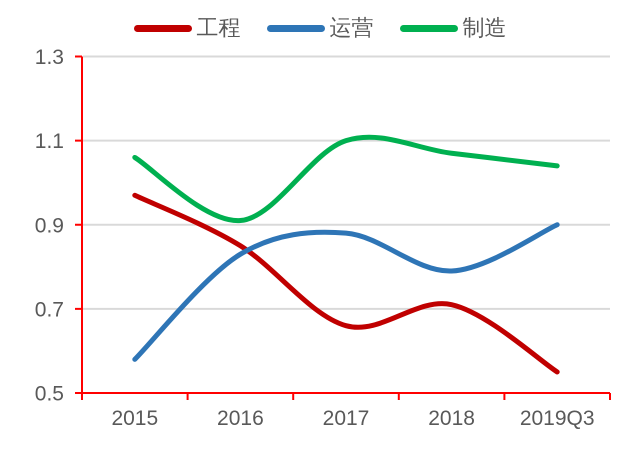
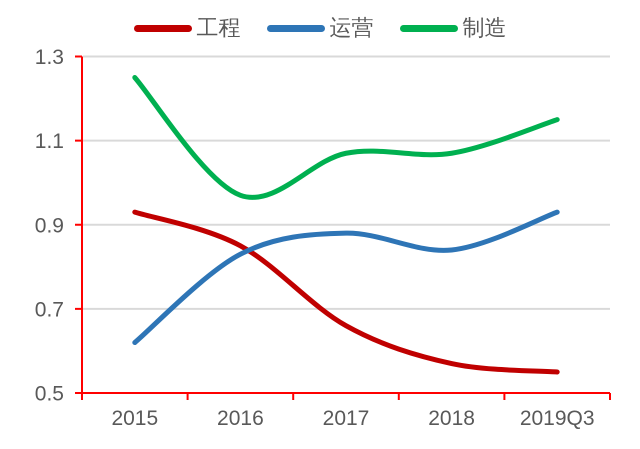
工程/2015: 0.97 -> 0.93
运营/2015: 0.58 -> 0.62
制造/2015: 1.06 -> 1.25
制造/2016: 0.91 -> 0.97
制造/2017: 1.10 -> 1.07
工程/2018: 0.71 -> 0.57
运营/2018: 0.79 -> 0.84
运营/2019Q3: 0.90 -> 0.93
制造/2019Q3: 1.04 -> 1.15
